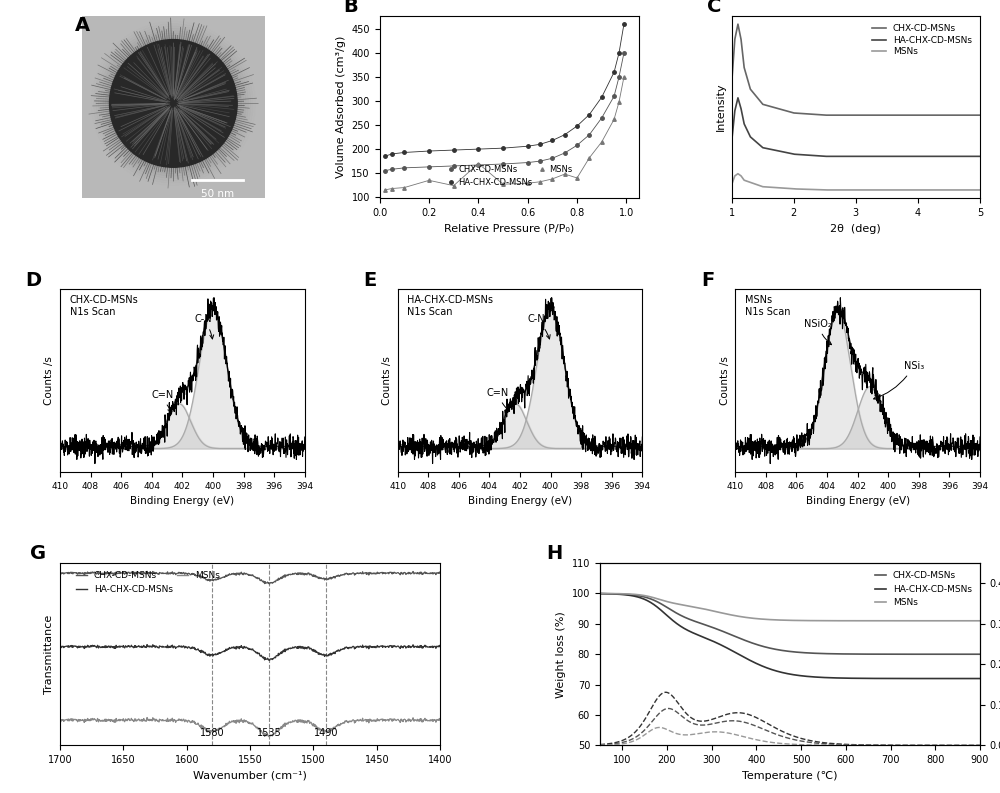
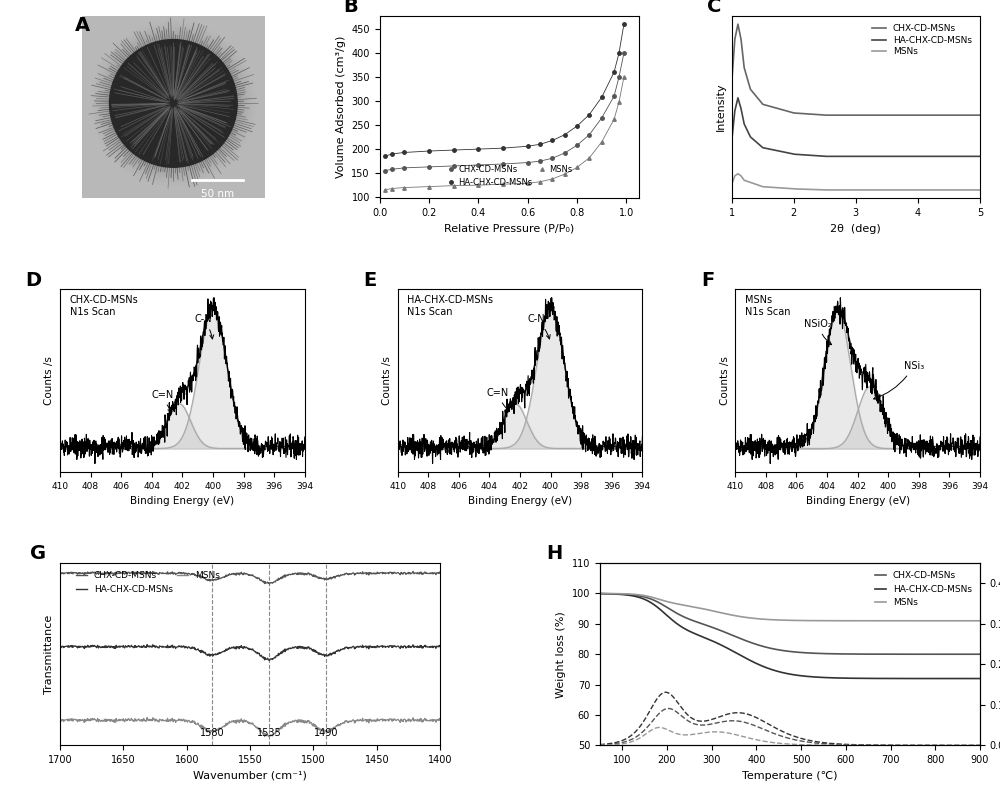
MSNs/0.2: 135 -> 122
MSNs/0.4: 170 -> 125
MSNs/0.8: 140 -> 162
